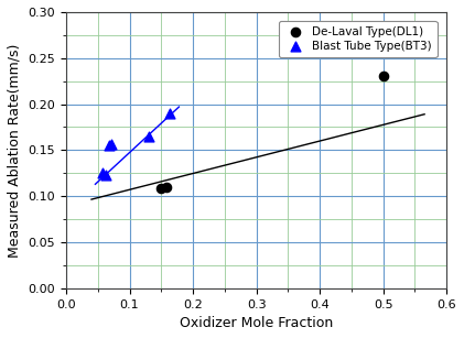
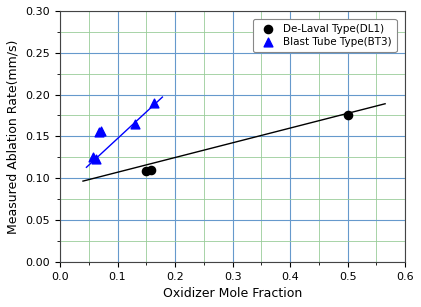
De-Laval Type(DL1)/0.5: 0.230 -> 0.176
